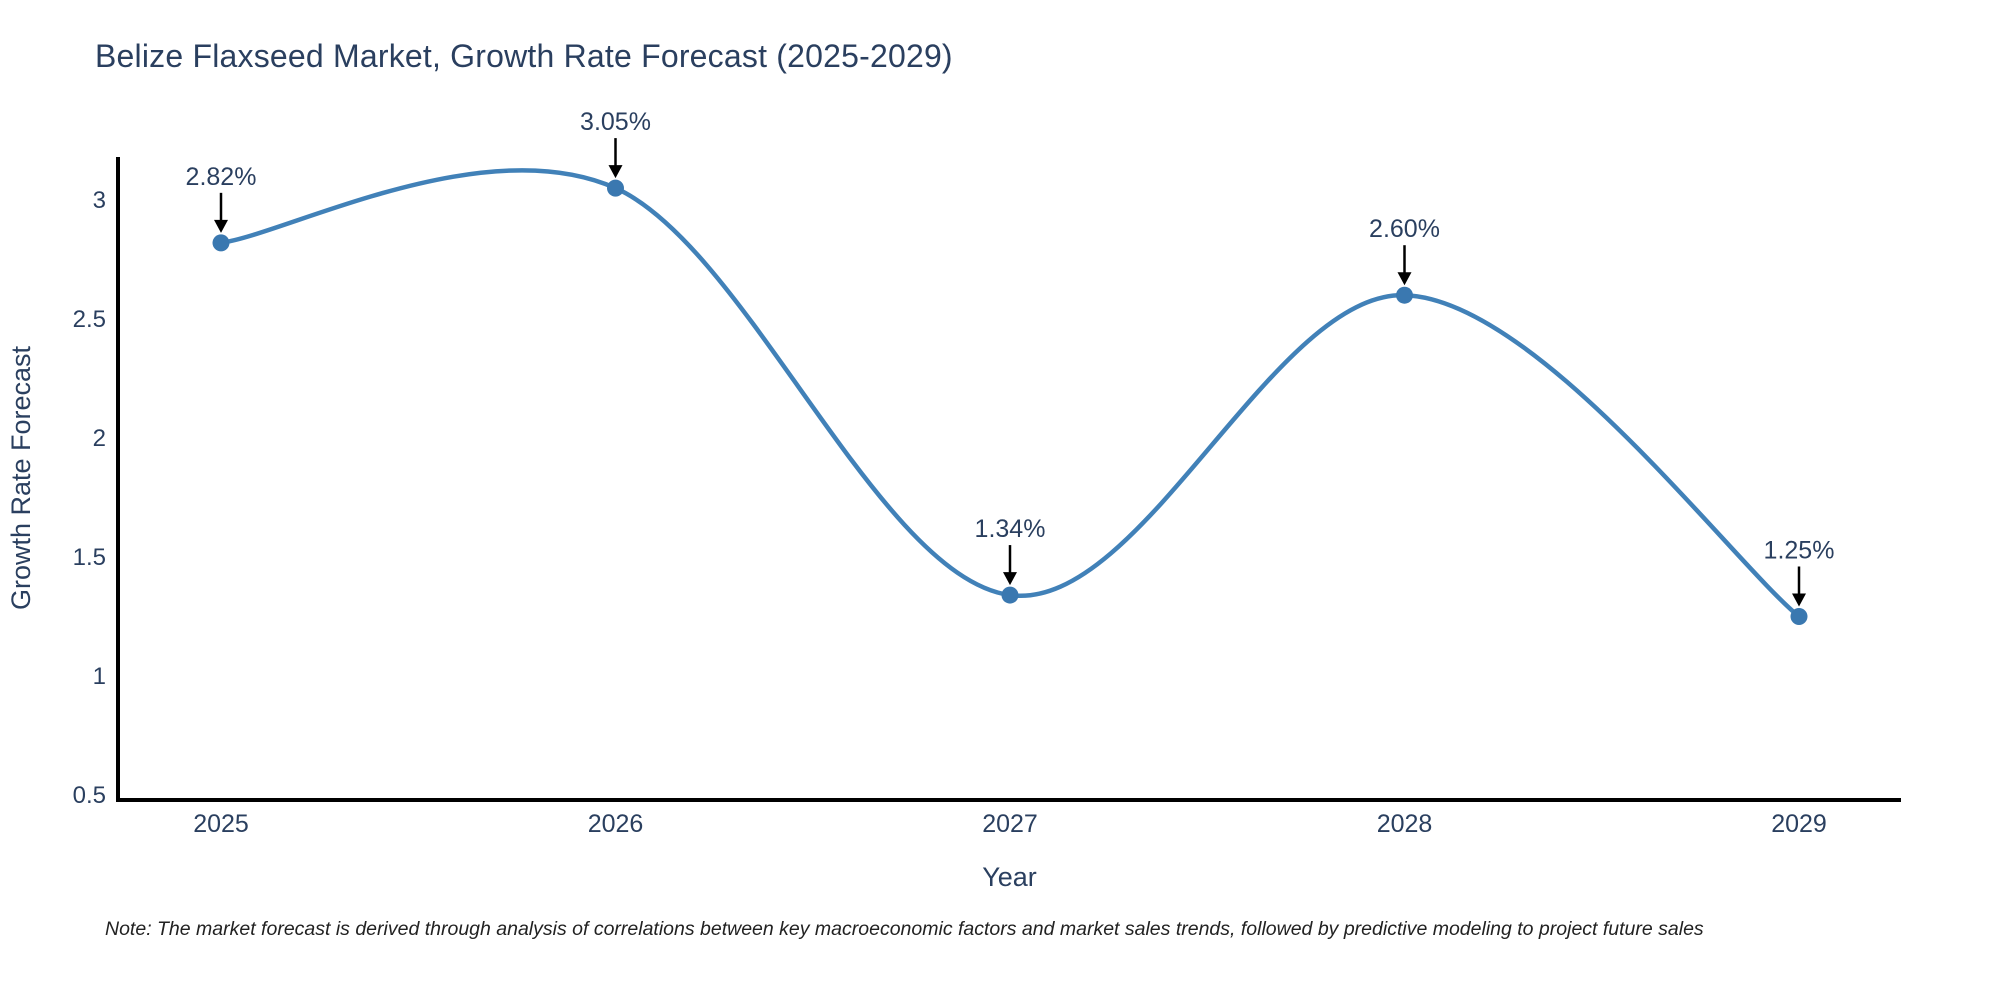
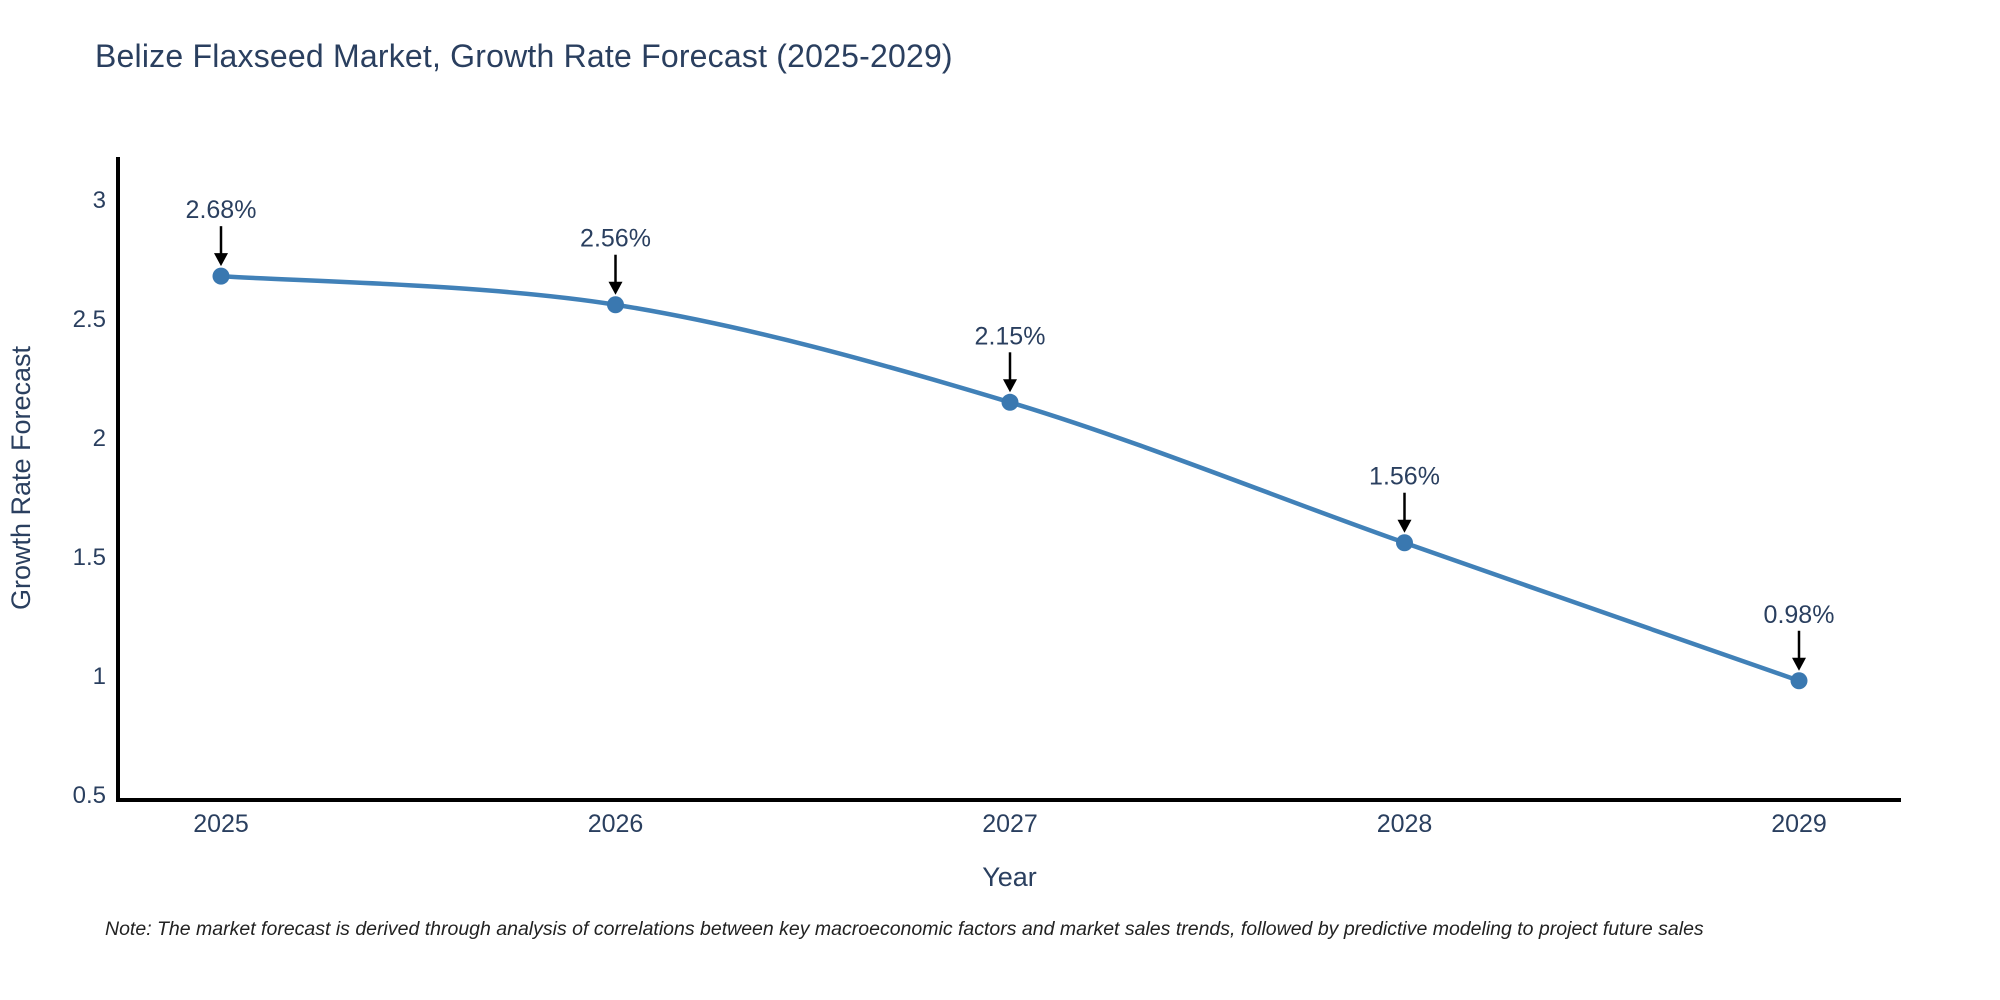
2025: 2.82% -> 2.68%
2026: 3.05% -> 2.56%
2027: 1.34% -> 2.15%
2028: 2.60% -> 1.56%
2029: 1.25% -> 0.98%
